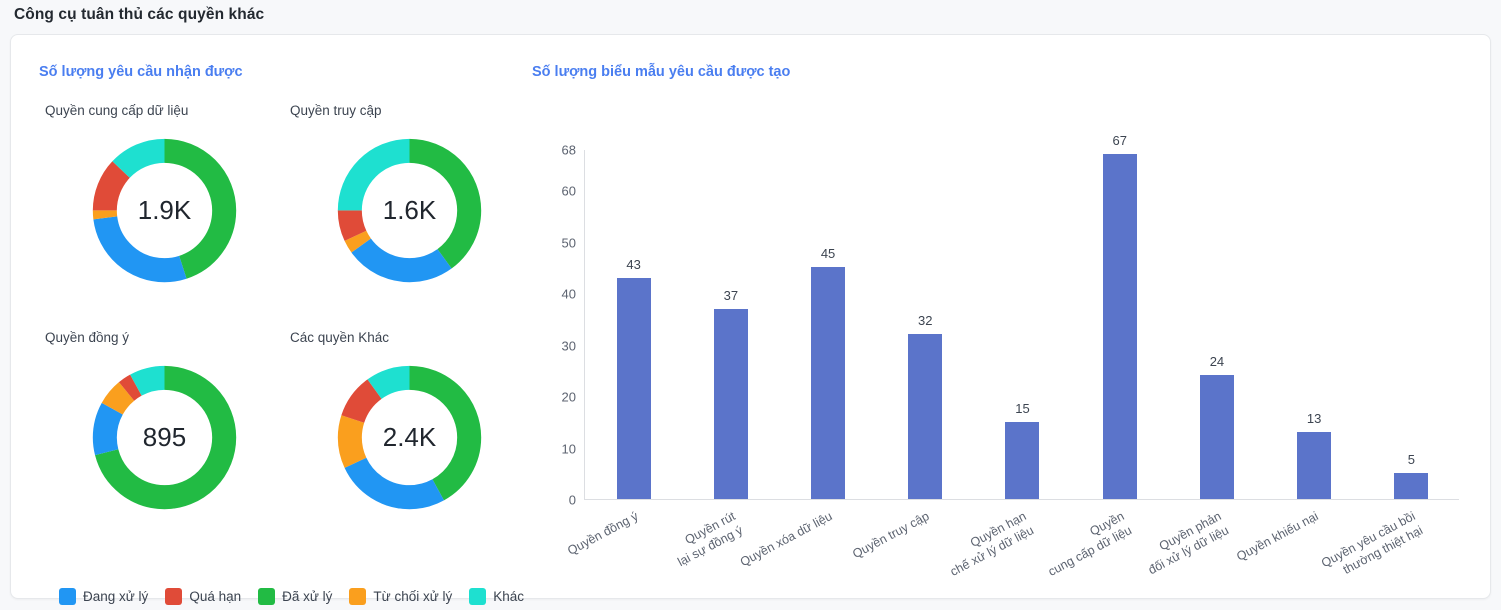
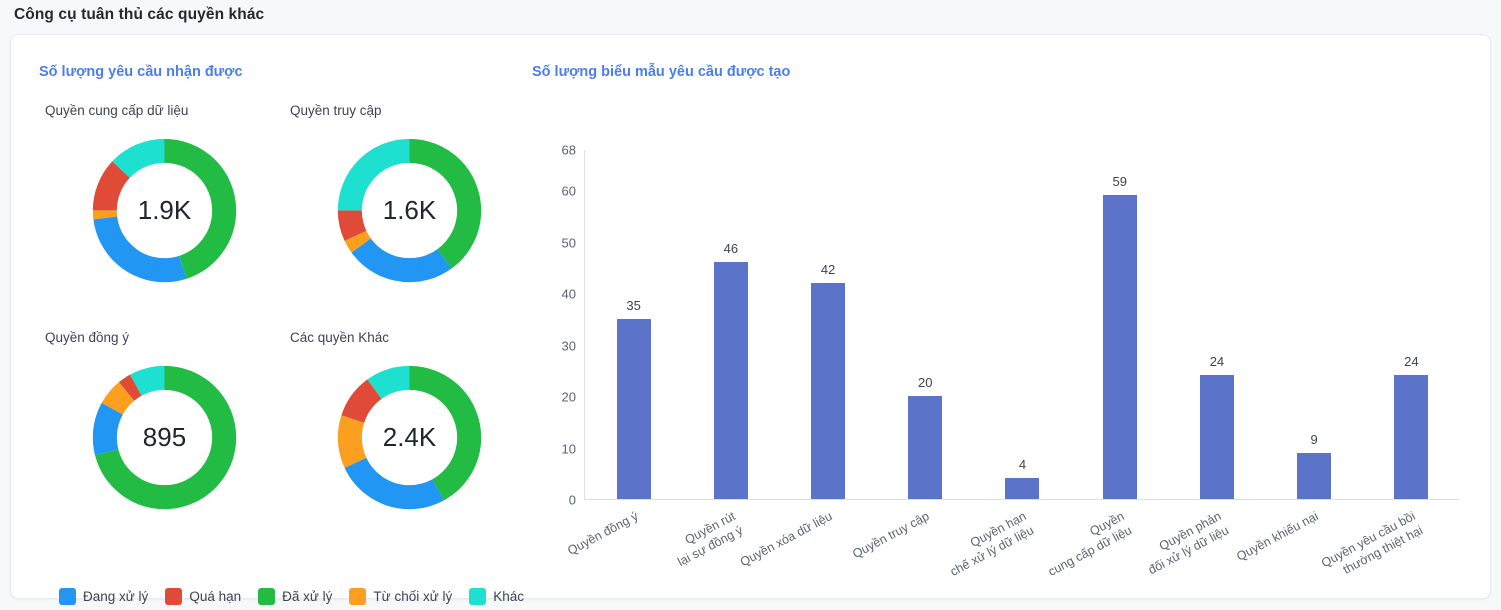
Số lượng biểu mẫu yêu cầu được tạo/Quyền đồng ý: 43 -> 35
Số lượng biểu mẫu yêu cầu được tạo/Quyền rút lại sự đồng ý: 37 -> 46
Số lượng biểu mẫu yêu cầu được tạo/Quyền xóa dữ liệu: 45 -> 42
Số lượng biểu mẫu yêu cầu được tạo/Quyền truy cập: 32 -> 20
Số lượng biểu mẫu yêu cầu được tạo/Quyền hạn chế xử lý dữ liệu: 15 -> 4
Số lượng biểu mẫu yêu cầu được tạo/Quyền cung cấp dữ liệu: 67 -> 59
Số lượng biểu mẫu yêu cầu được tạo/Quyền khiếu nại: 13 -> 9
Số lượng biểu mẫu yêu cầu được tạo/Quyền yêu cầu bồi thường thiệt hại: 5 -> 24
